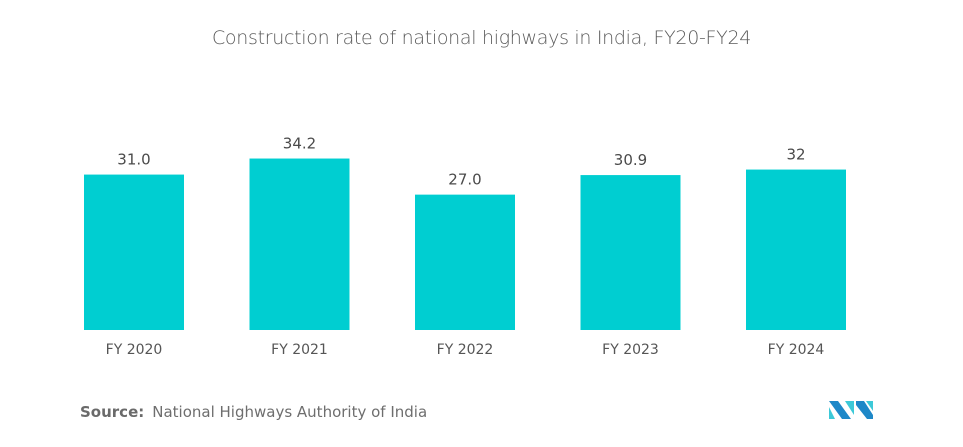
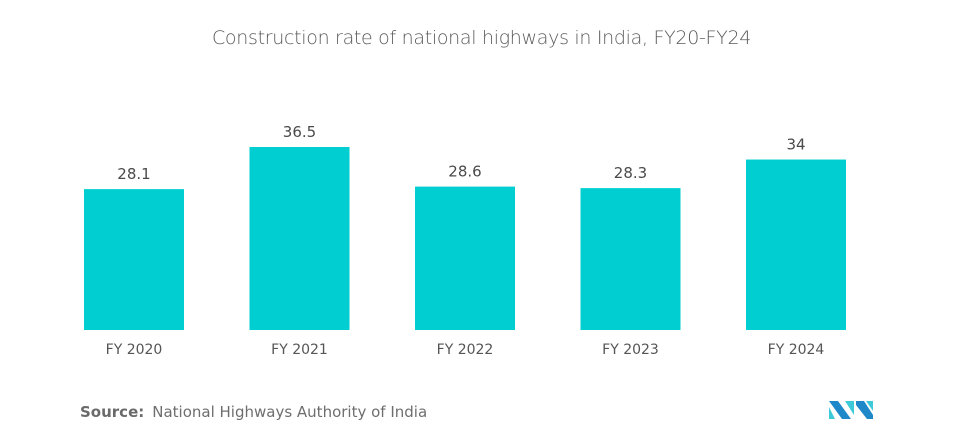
FY 2020: 31.0 -> 28.1
FY 2021: 34.2 -> 36.5
FY 2022: 27.0 -> 28.6
FY 2023: 30.9 -> 28.3
FY 2024: 32 -> 34
